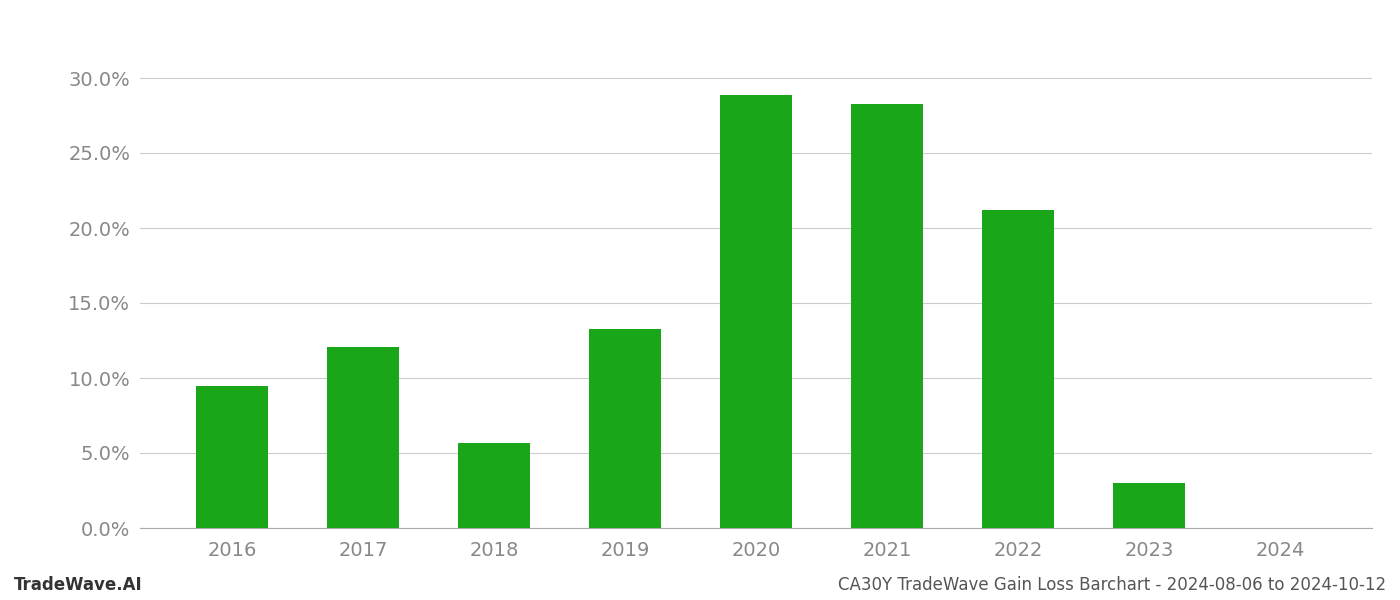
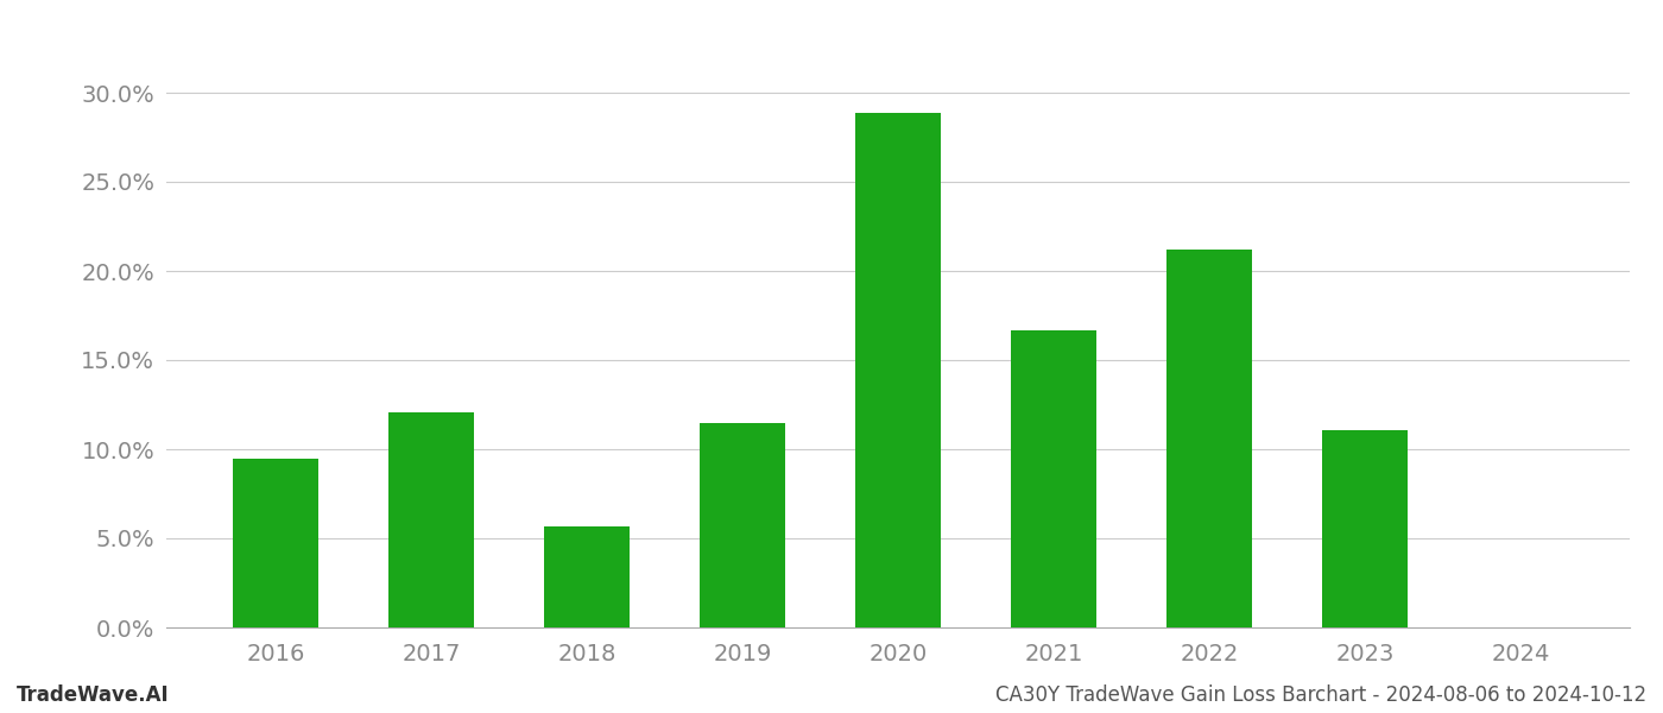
2019: 13.3% -> 11.5%
2021: 28.3% -> 16.7%
2023: 3.0% -> 11.1%
